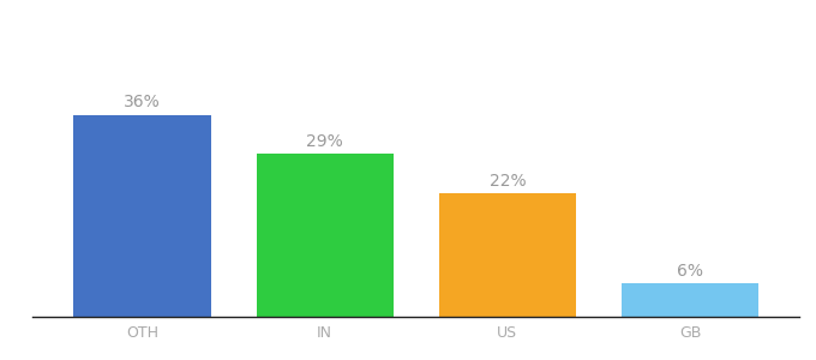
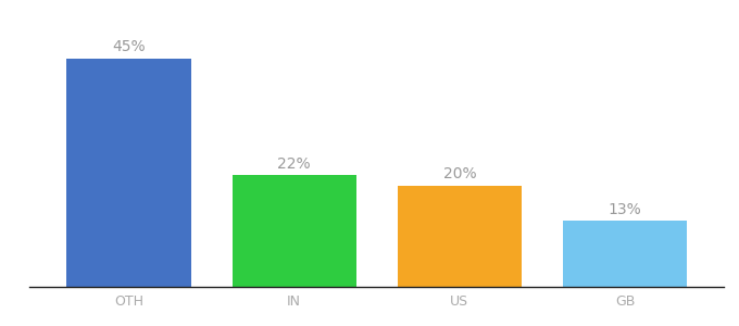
OTH: 36% -> 45%
IN: 29% -> 22%
US: 22% -> 20%
GB: 6% -> 13%
